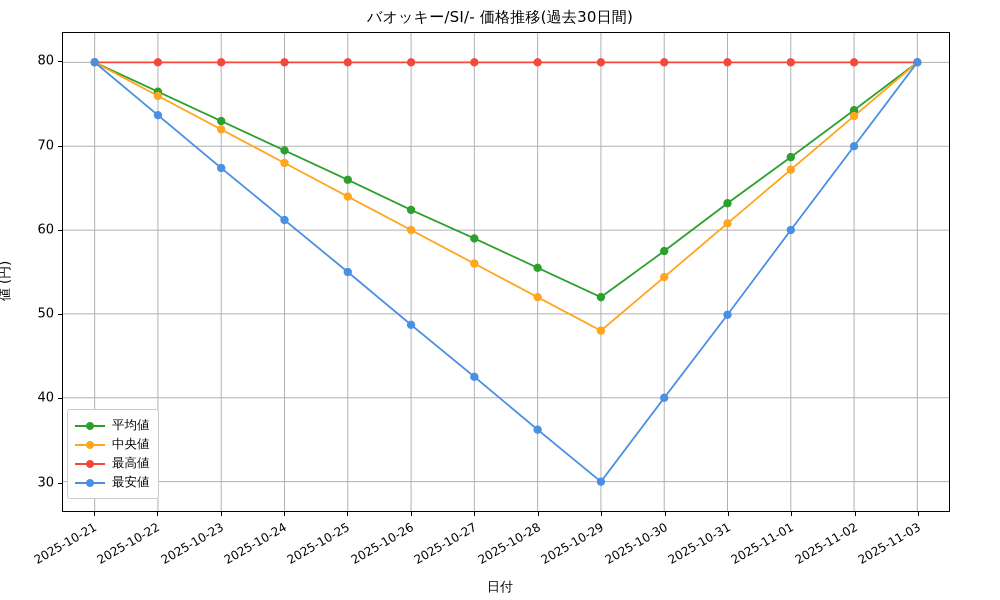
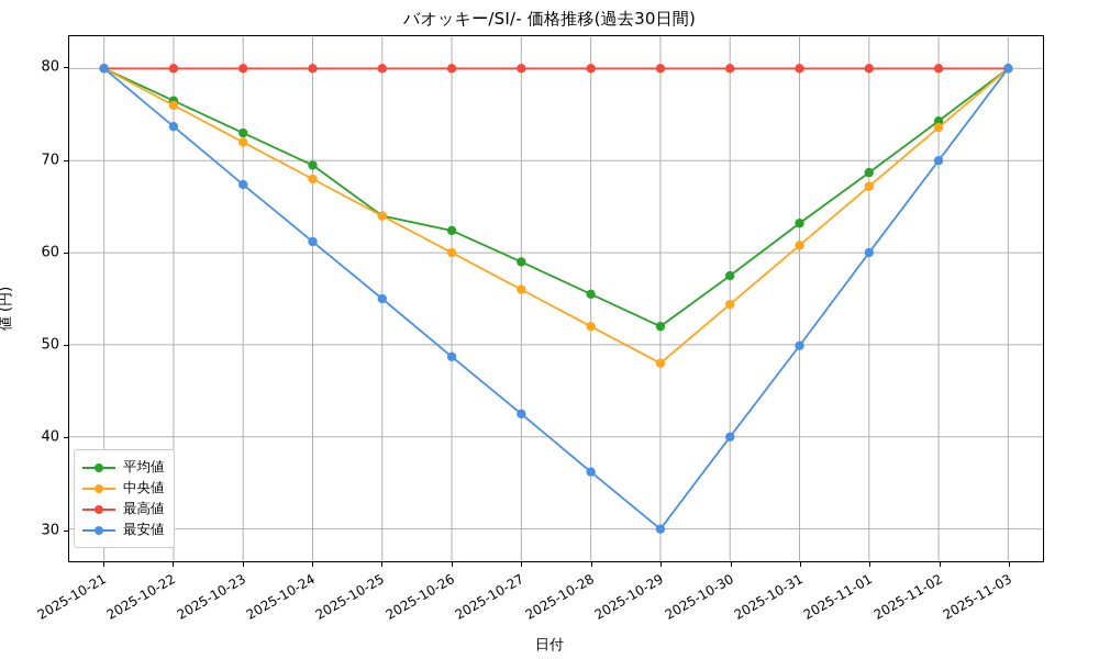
平均値/2025-10-25: 66 -> 64
